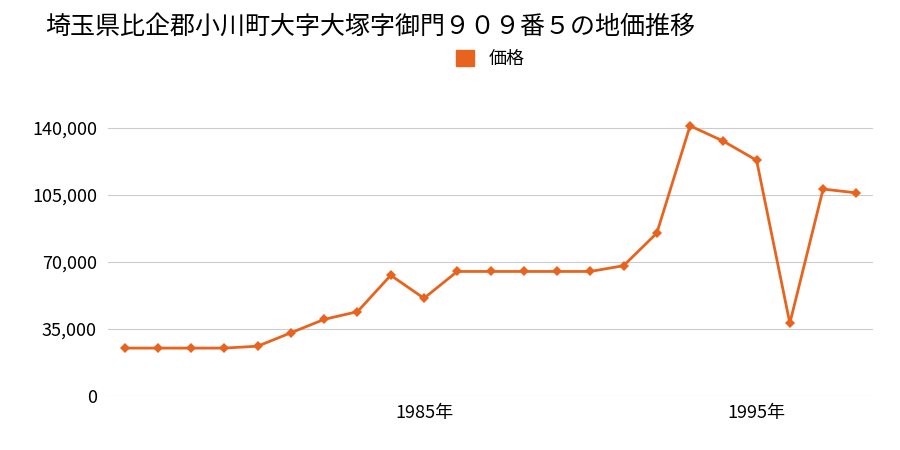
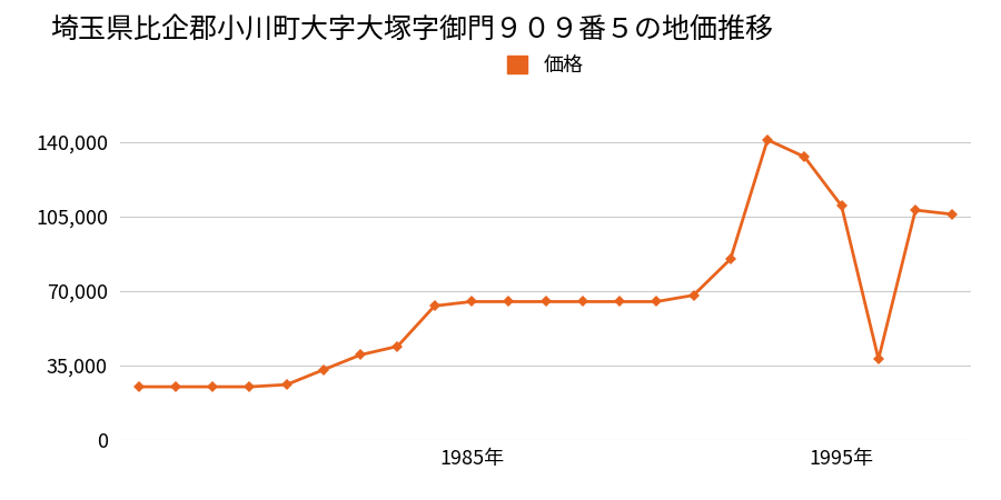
1985年: 51,000 -> 65,000
1995年: 123,000 -> 110,000
